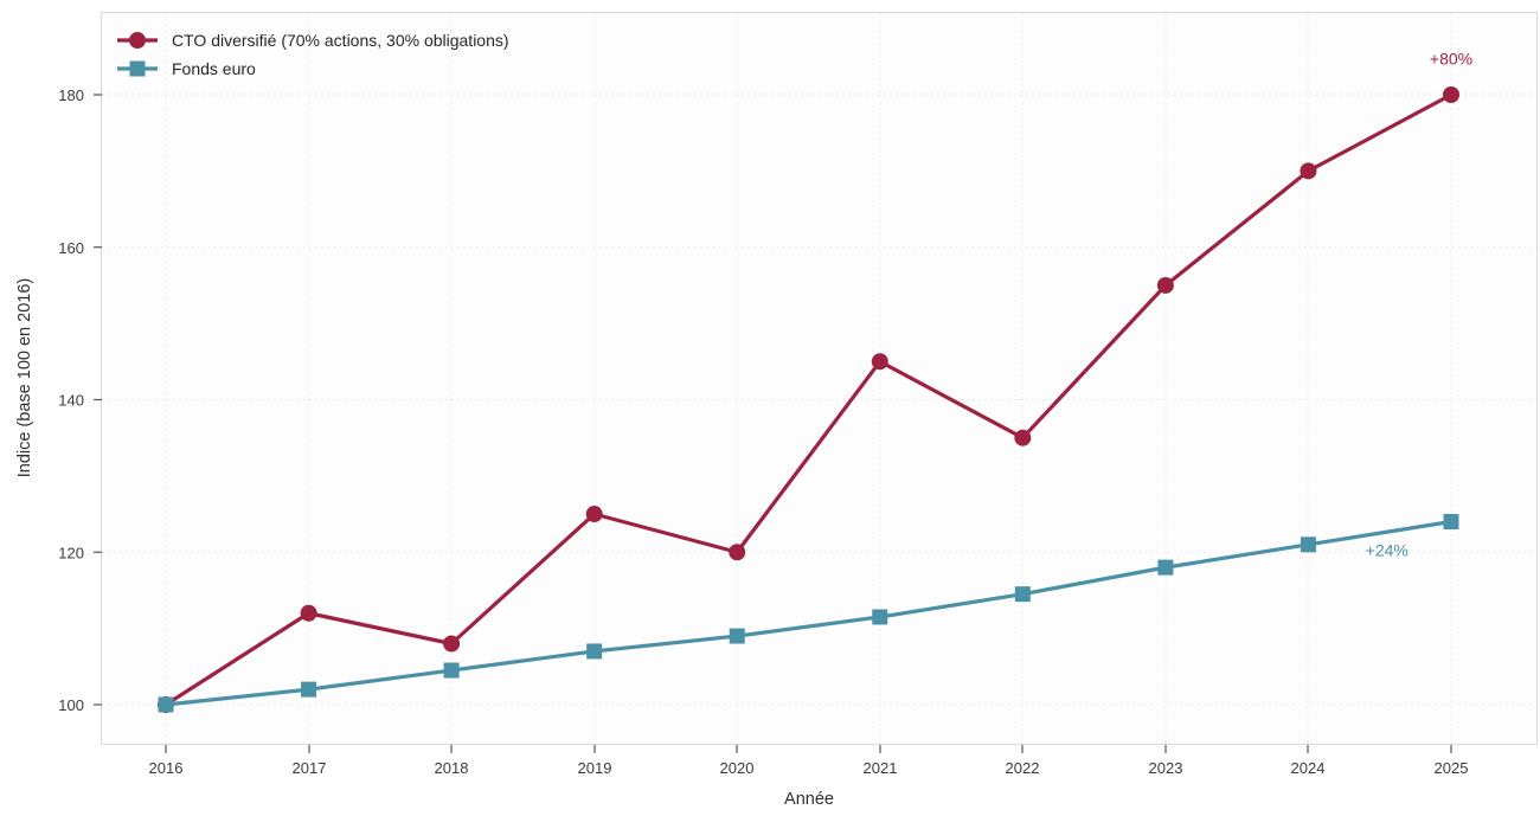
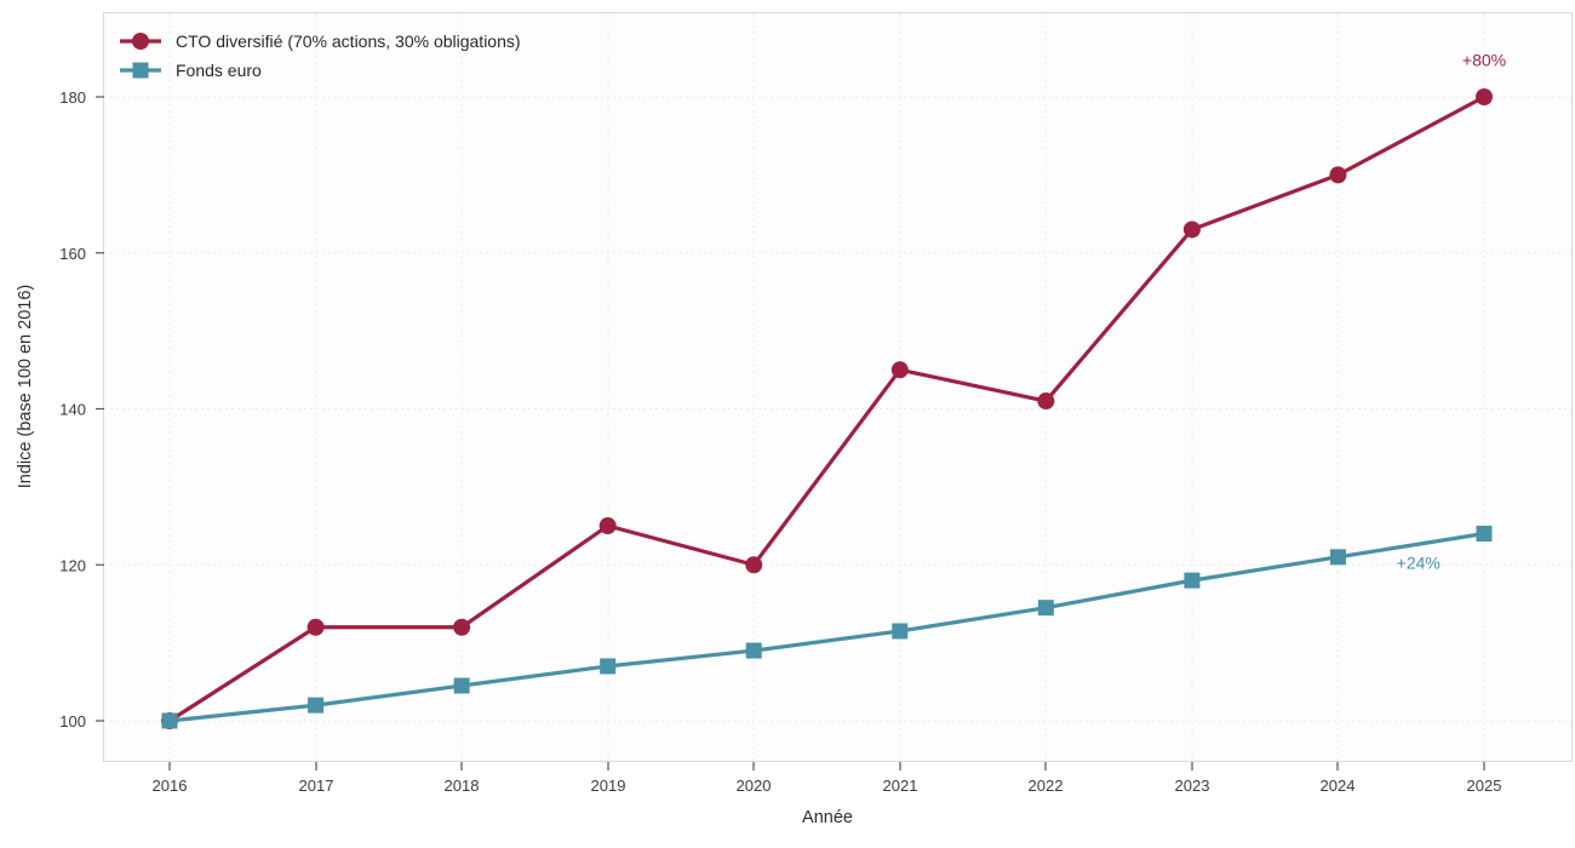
CTO diversifié (70% actions, 30% obligations)/2018: 108 -> 112
CTO diversifié (70% actions, 30% obligations)/2022: 135 -> 141
CTO diversifié (70% actions, 30% obligations)/2023: 155 -> 163
